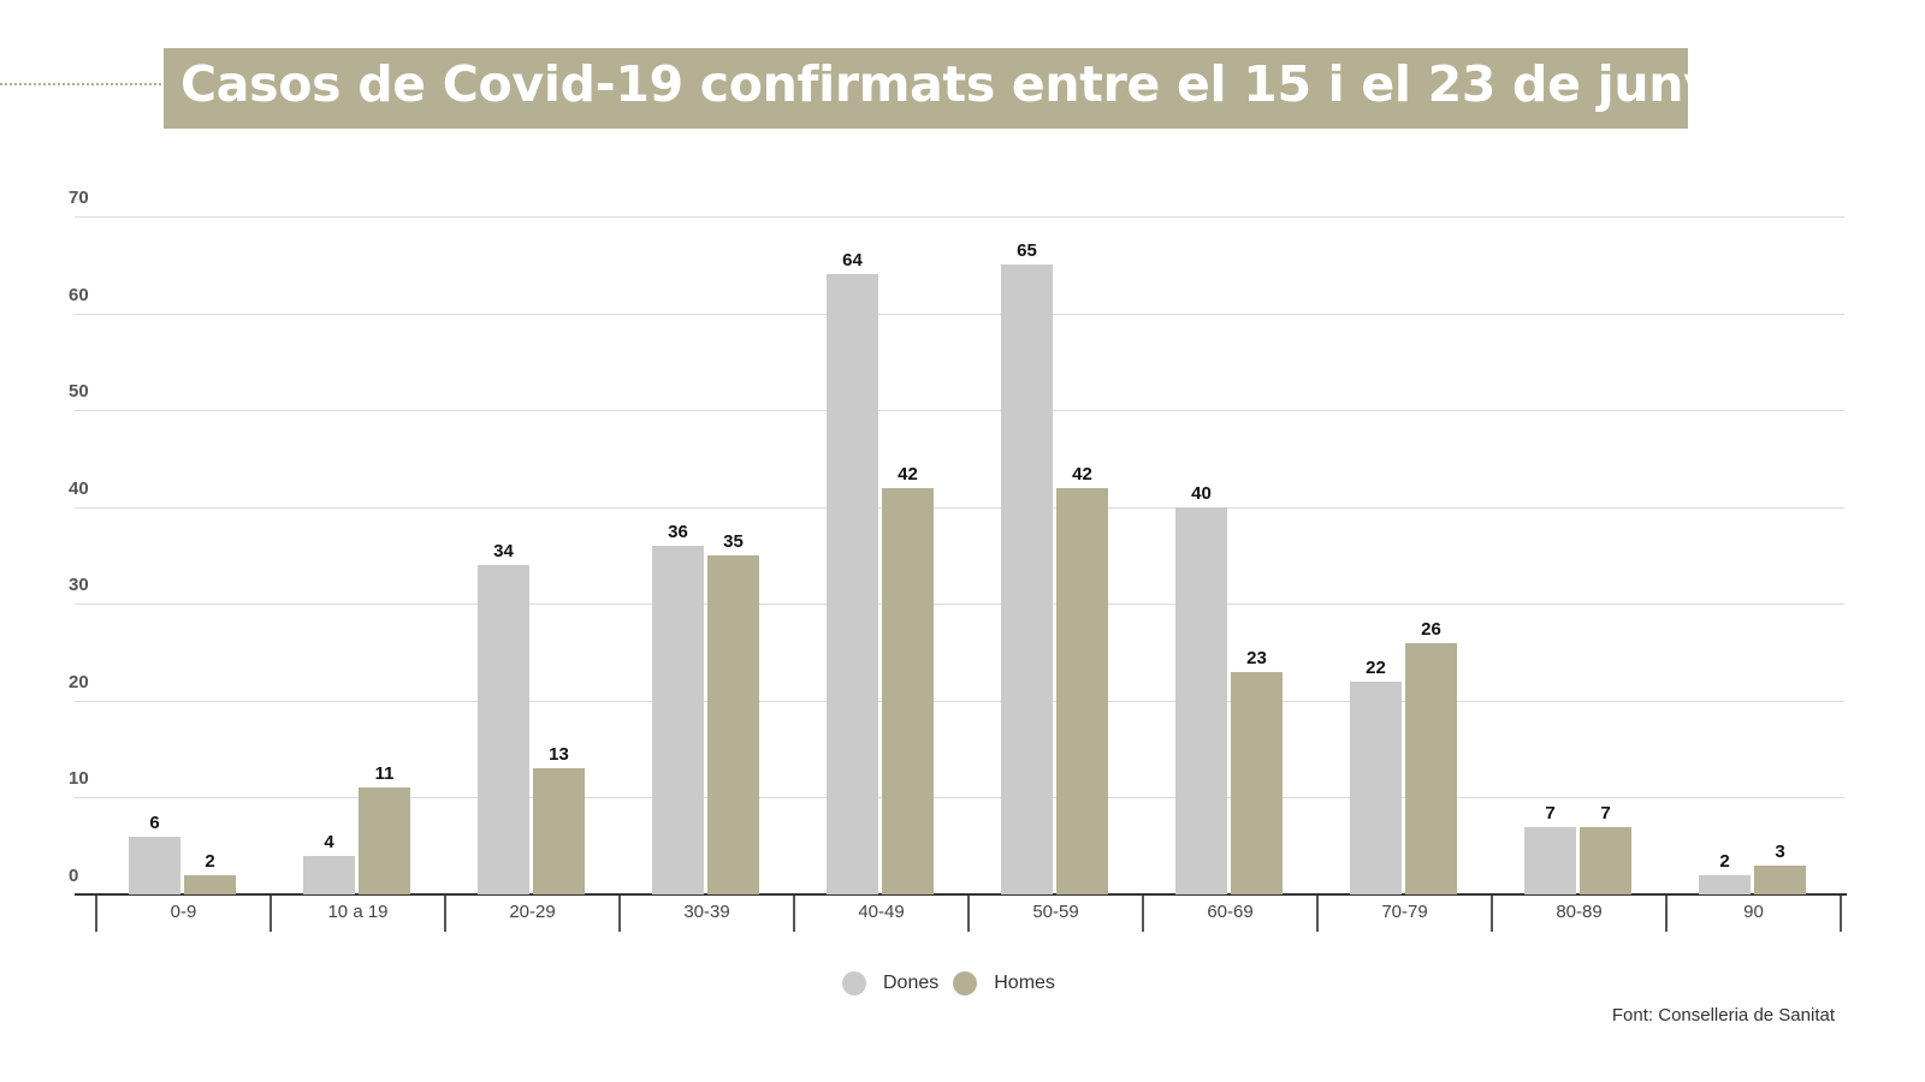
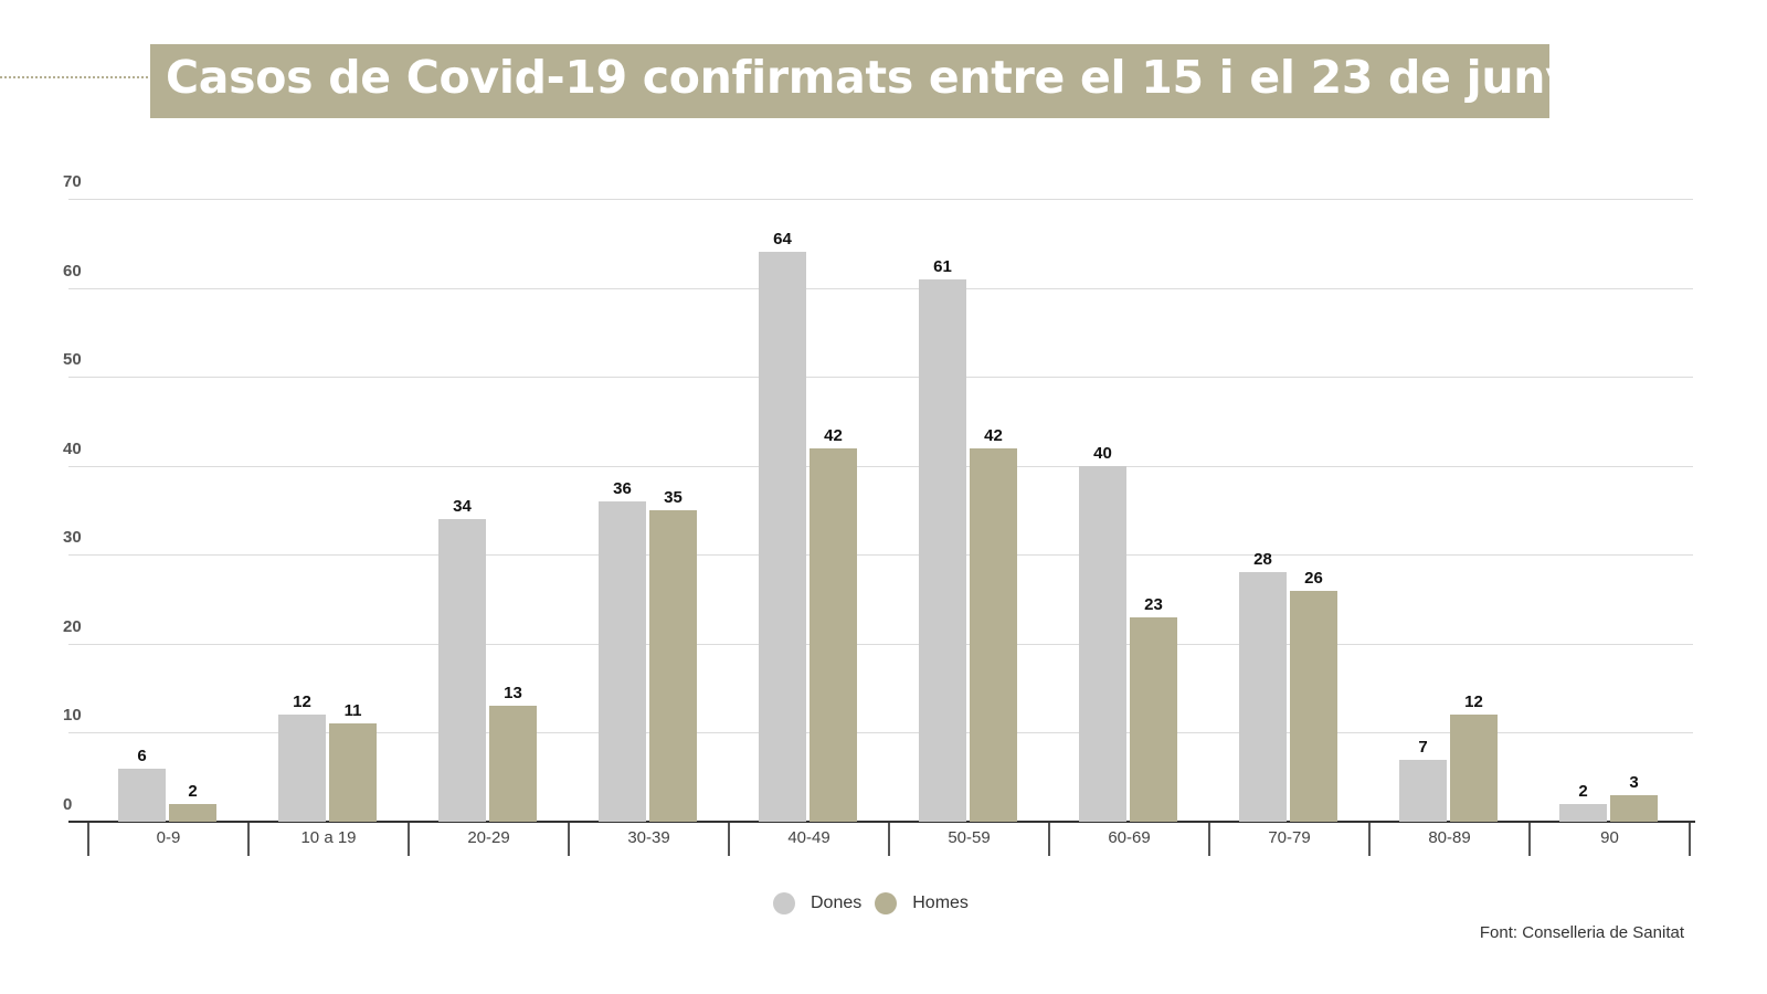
Dones/10 a 19: 4 -> 12
Dones/50-59: 65 -> 61
Dones/70-79: 22 -> 28
Homes/80-89: 7 -> 12
